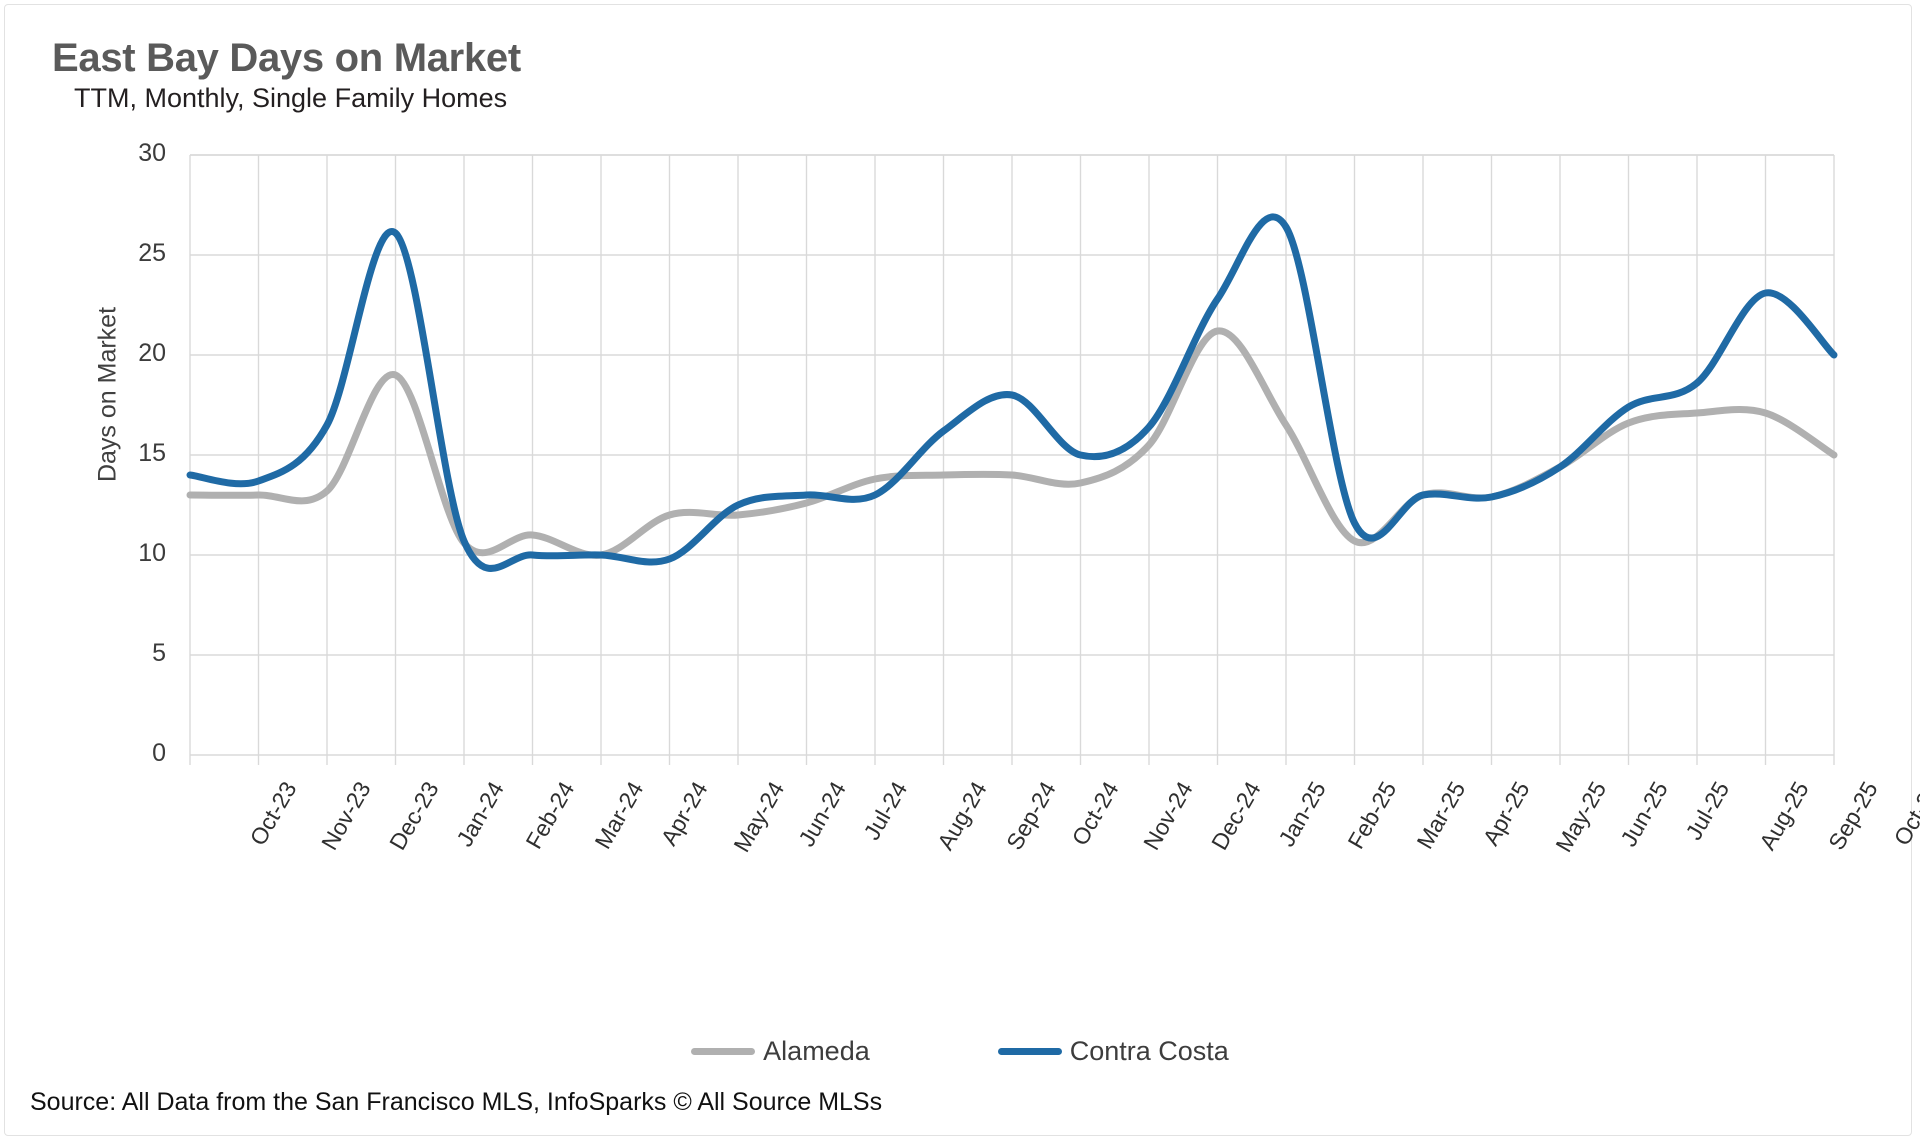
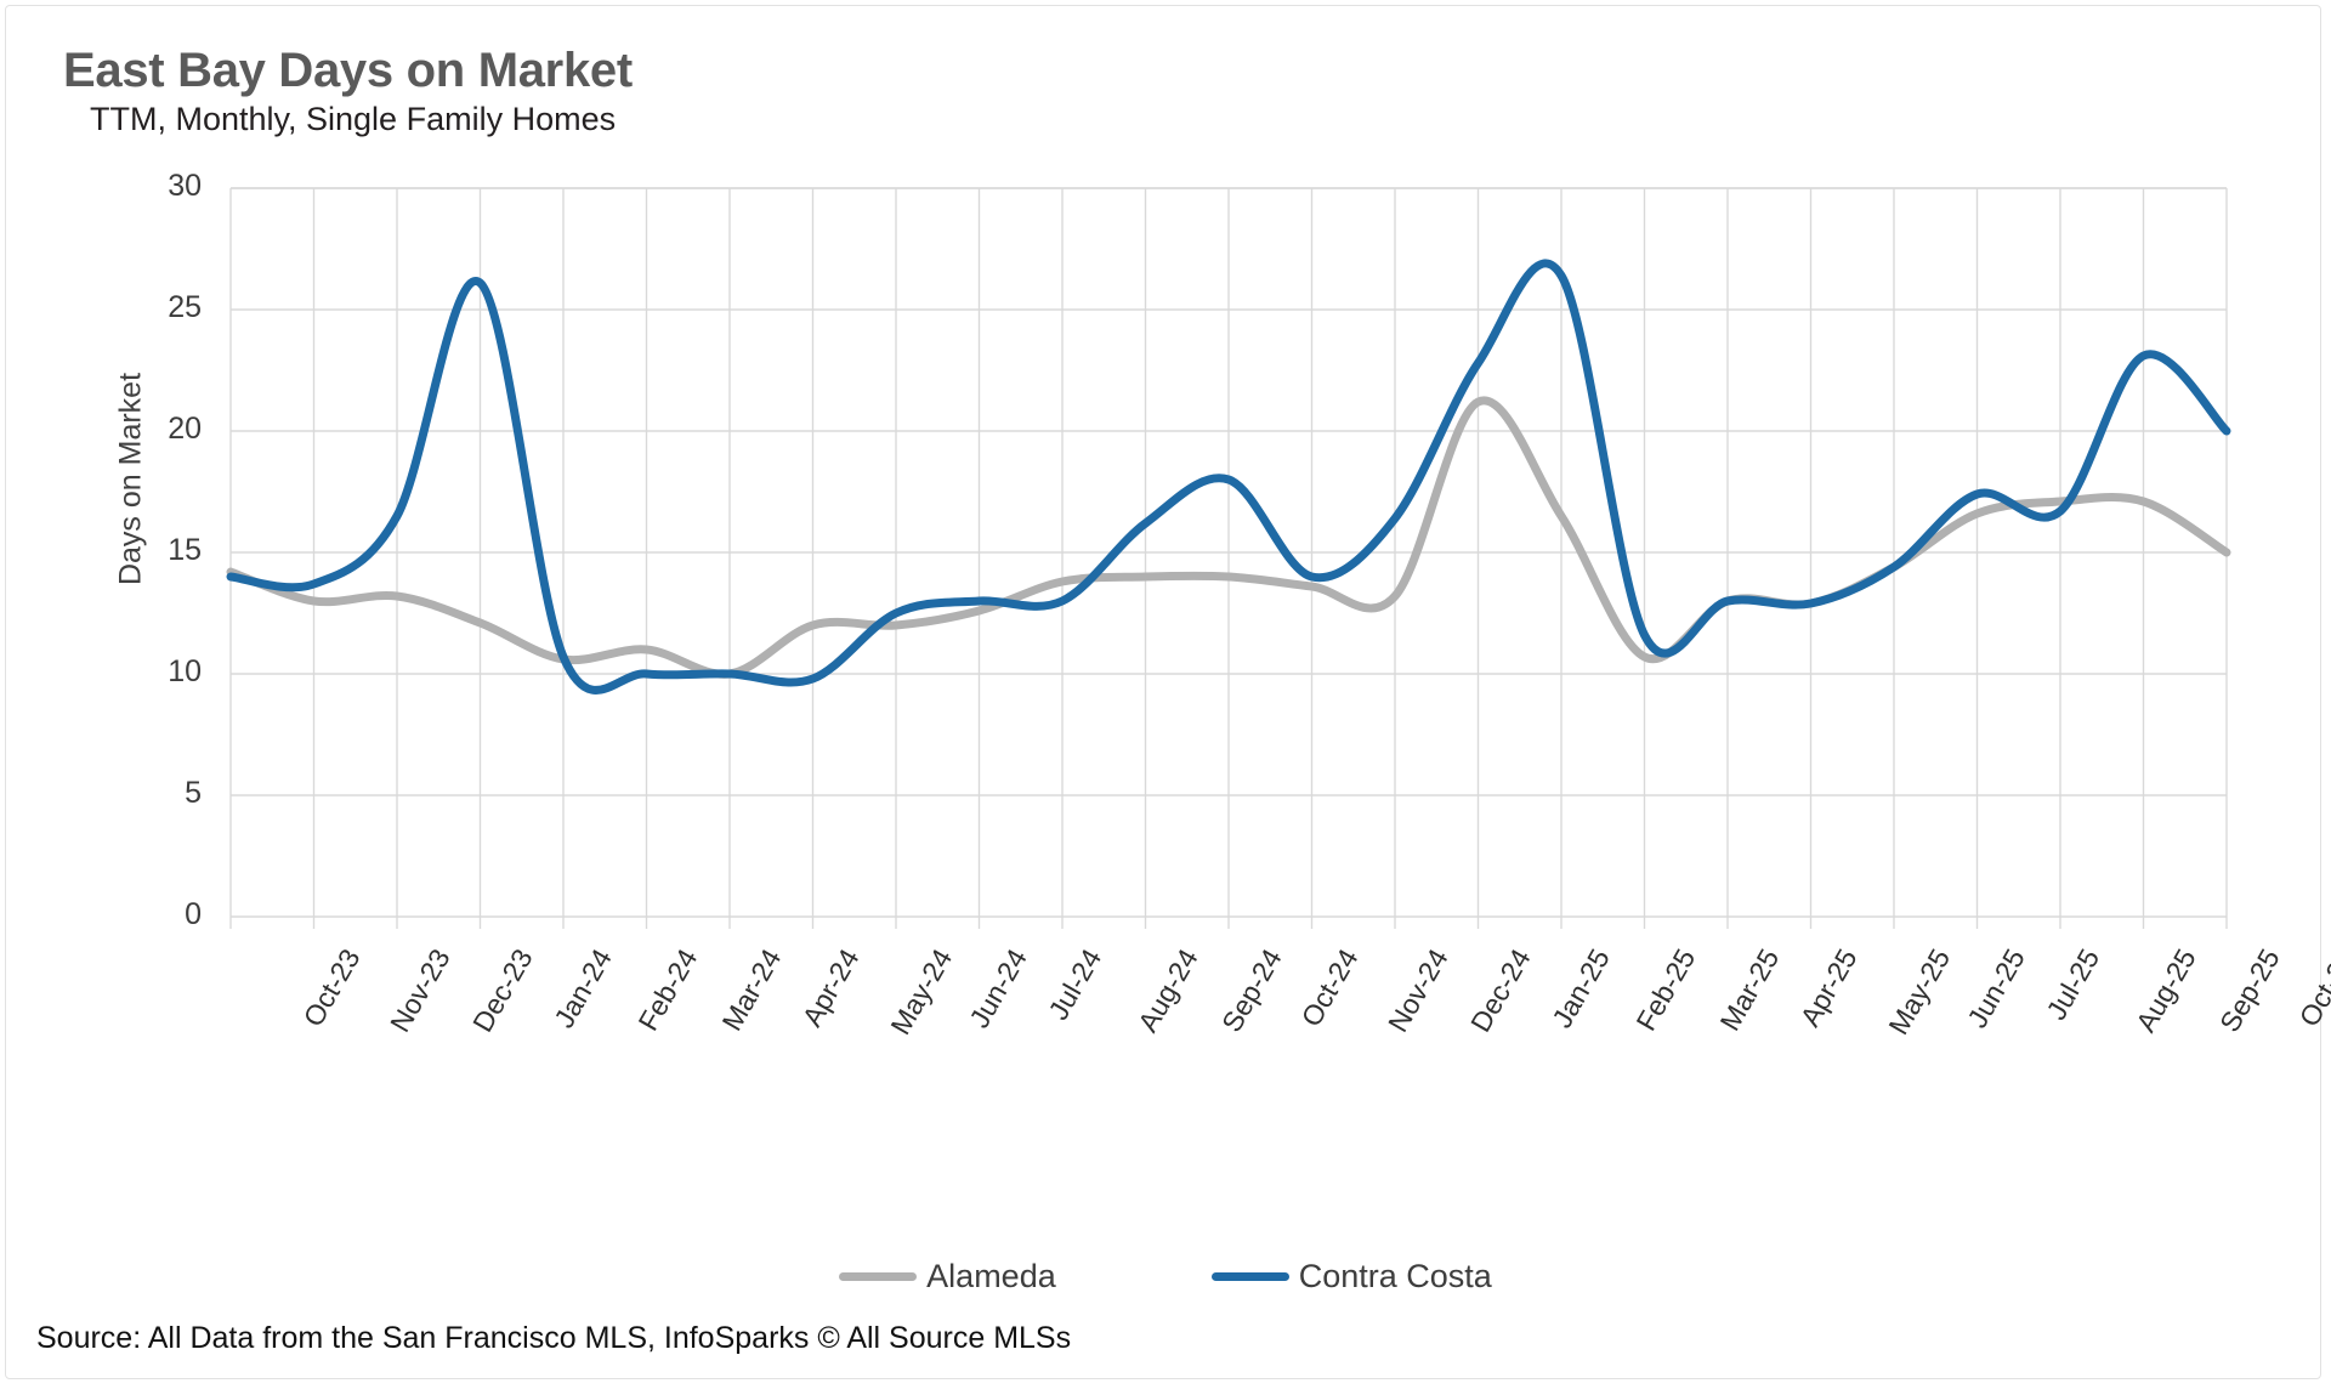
Alameda/Oct-23: 13.0 -> 14.2
Alameda/Jan-24: 19.0 -> 12.1
Contra Costa/Nov-24: 15.0 -> 14.0
Alameda/Dec-24: 15.5 -> 13.2
Contra Costa/Aug-25: 18.6 -> 16.7
